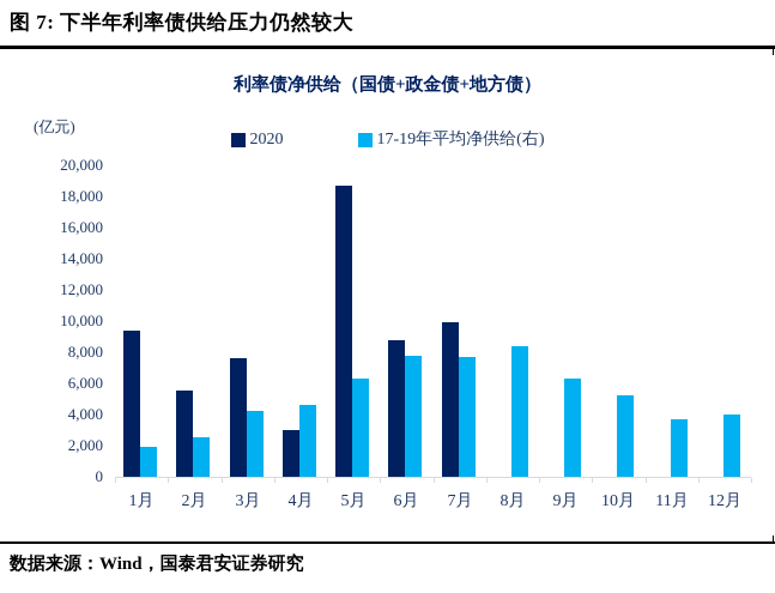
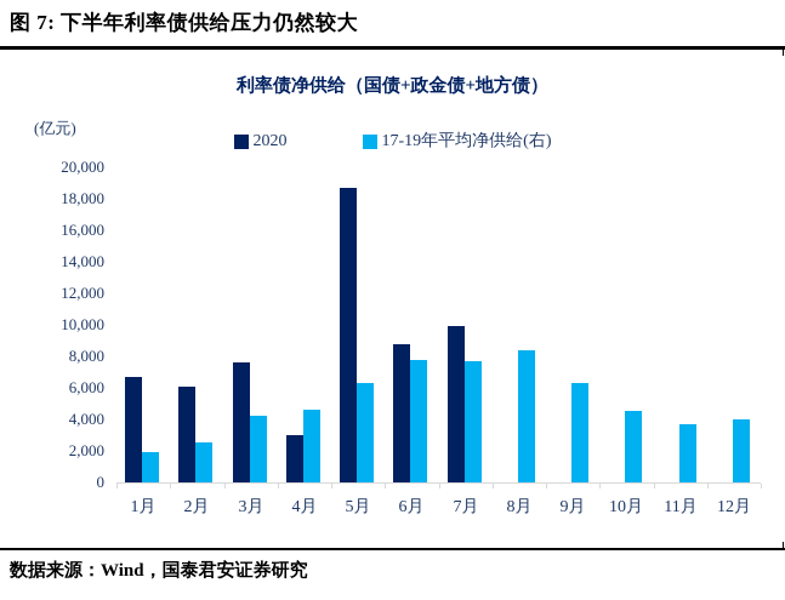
2020/1月: 9400 -> 6700
2020/2月: 5500 -> 6100
17-19年平均净供给(右)/10月: 5200 -> 4500
